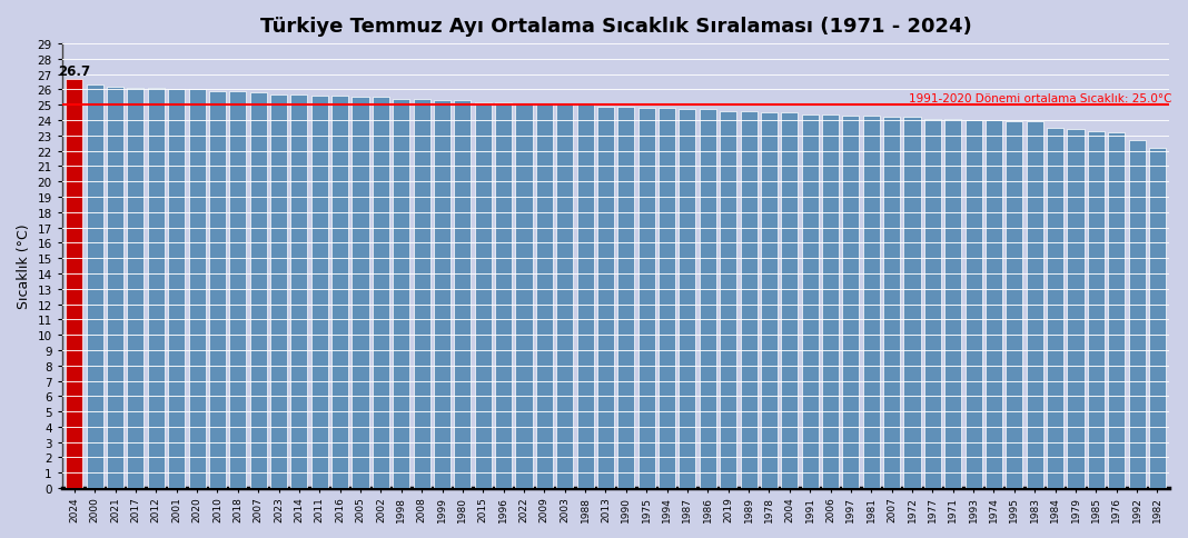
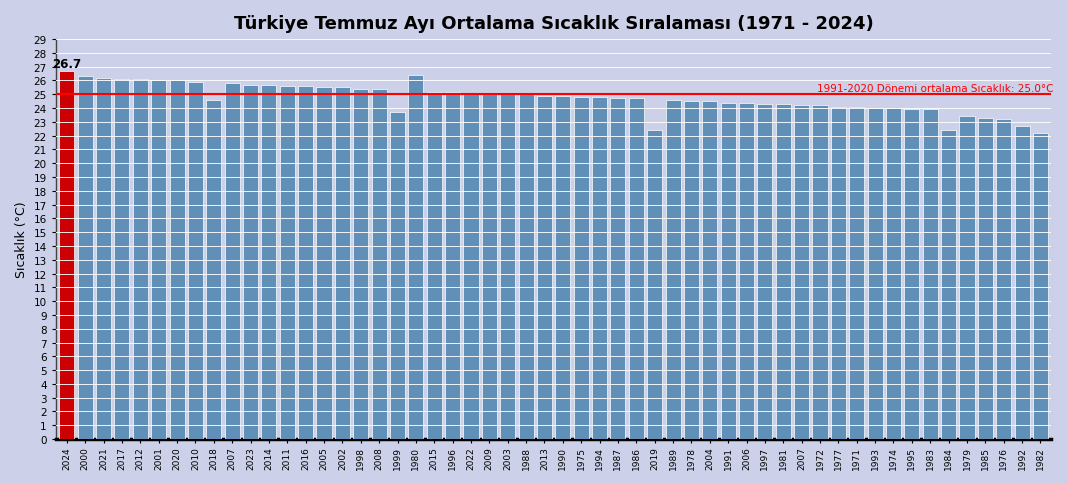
2018: 25.9 -> 24.6
1999: 25.3 -> 23.7
1980: 25.3 -> 26.4
2019: 24.6 -> 22.4
1984: 23.5 -> 22.4
